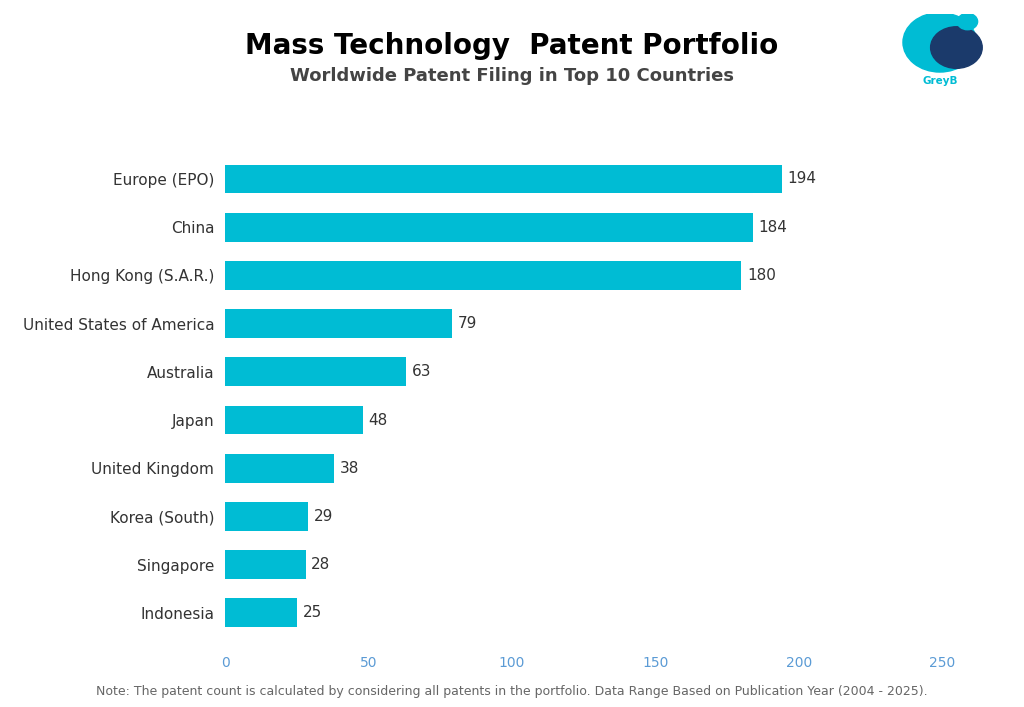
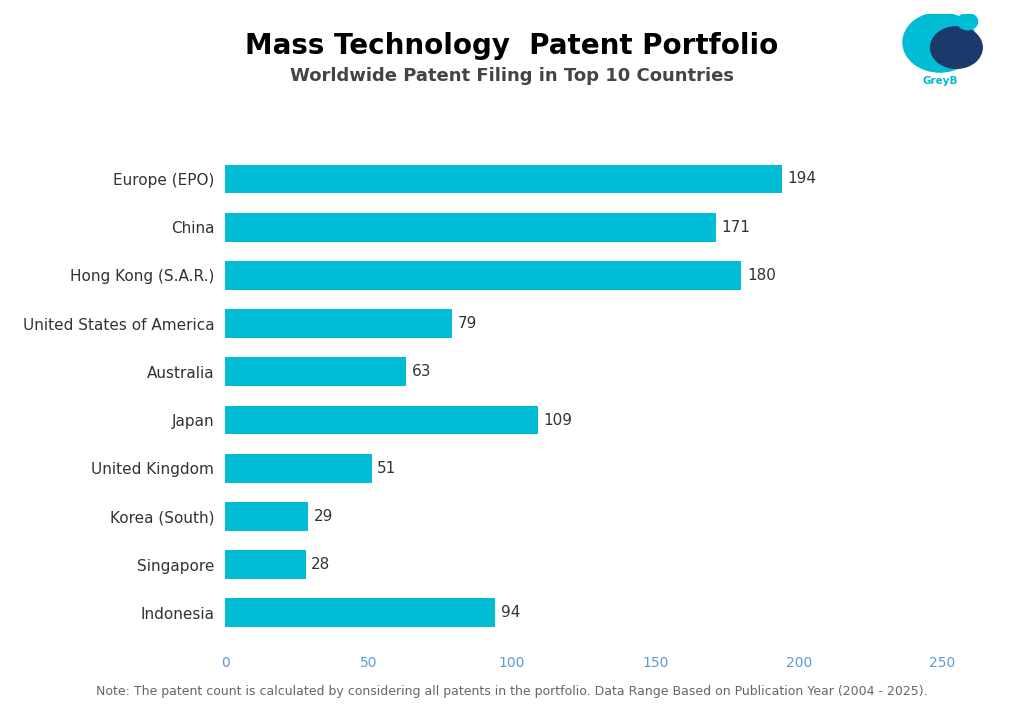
China: 184 -> 171
Japan: 48 -> 109
United Kingdom: 38 -> 51
Indonesia: 25 -> 94
